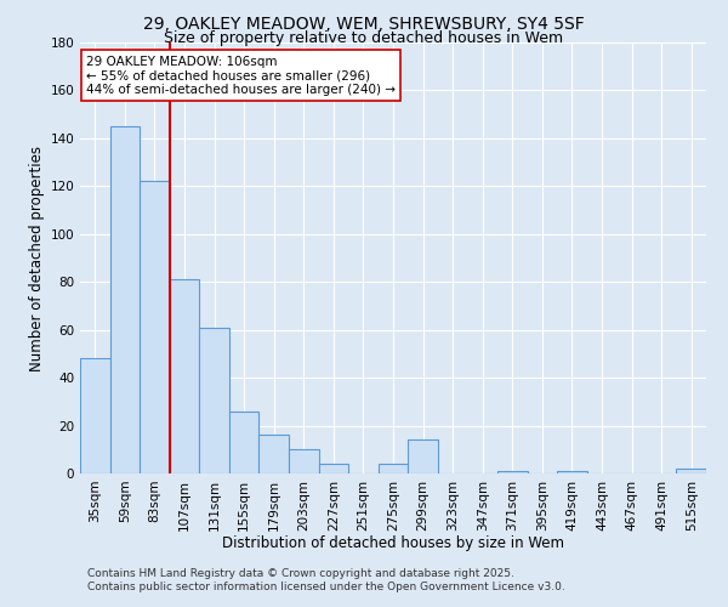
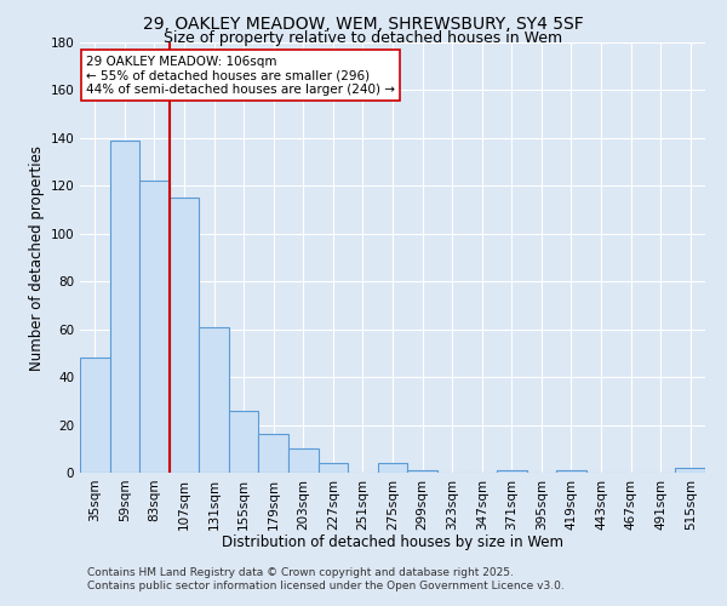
59sqm: 145 -> 139
107sqm: 81 -> 115
299sqm: 14 -> 1
